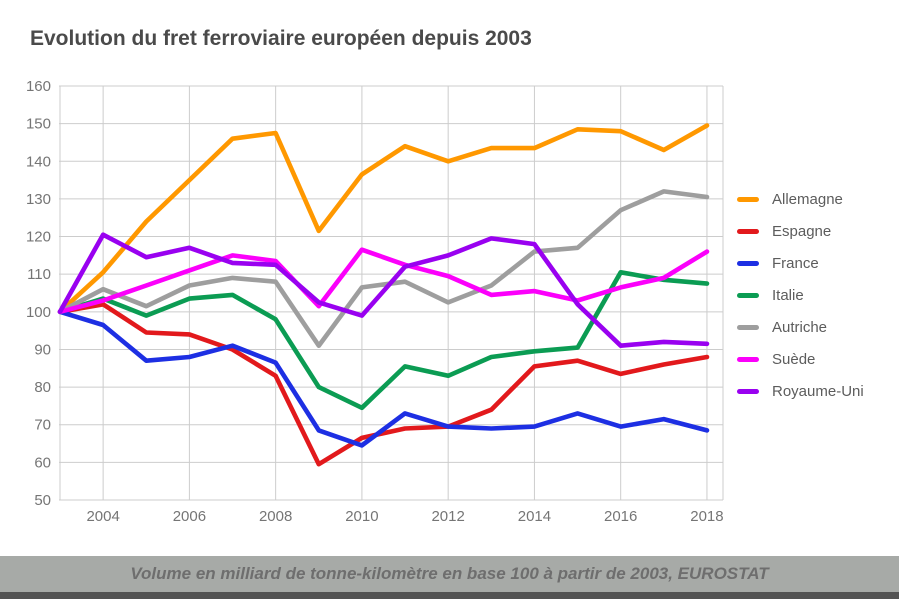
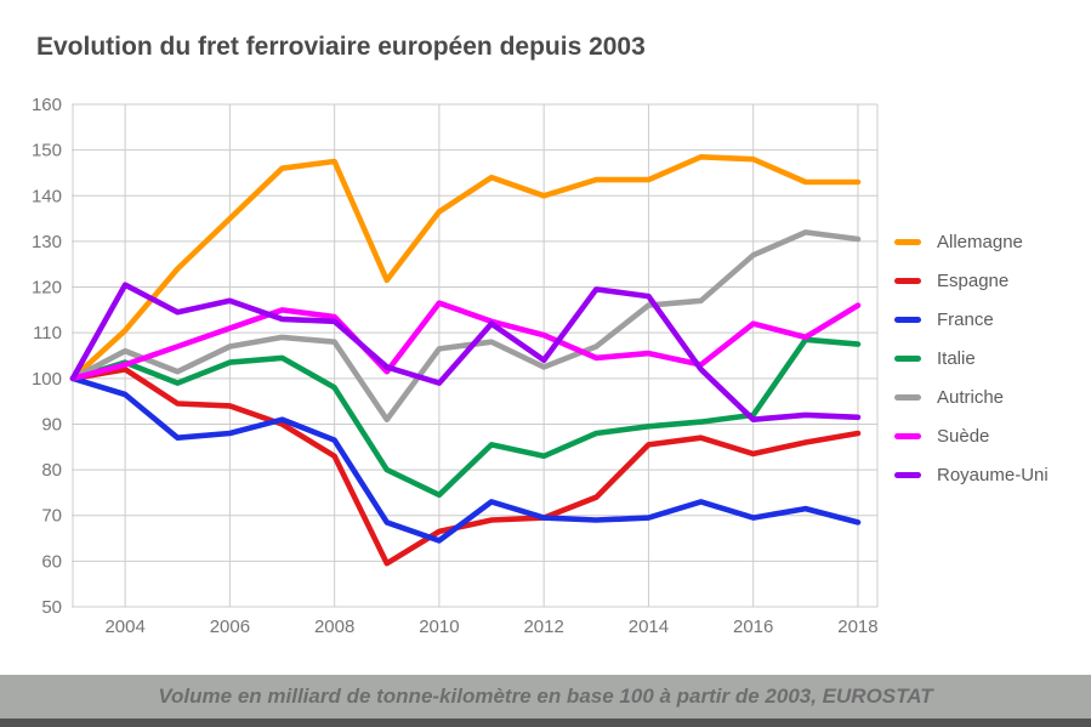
Royaume-Uni/2012: 115 -> 104
Italie/2016: 110 -> 92
Suède/2016: 106 -> 112
Allemagne/2018: 150 -> 143
